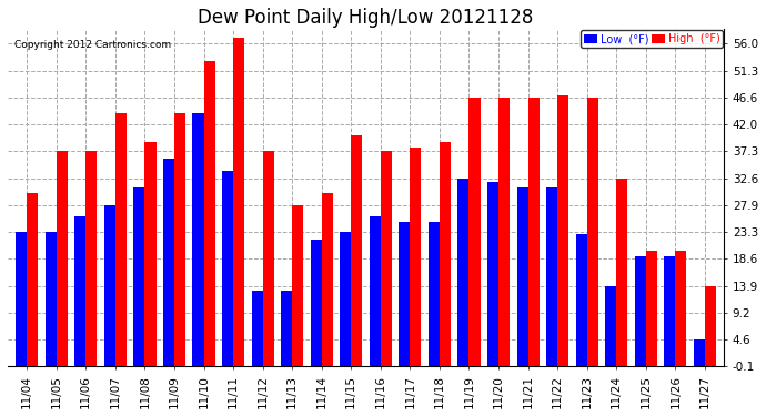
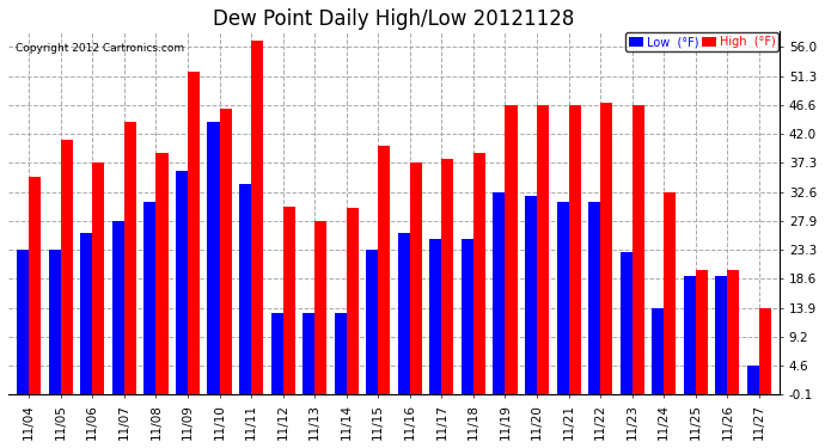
High (°F)/11/04: 30.0 -> 35.0
High (°F)/11/05: 37.3 -> 41.0
High (°F)/11/09: 44.0 -> 52.0
High (°F)/11/10: 53.0 -> 46.0
High (°F)/11/12: 37.3 -> 30.2
Low (°F)/11/14: 22.0 -> 13.0
